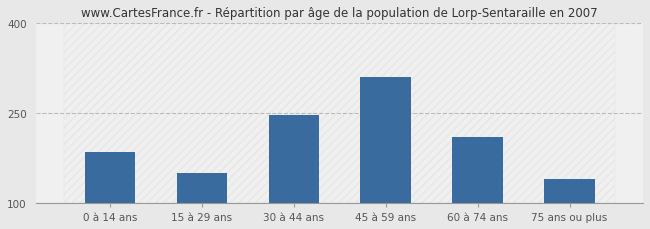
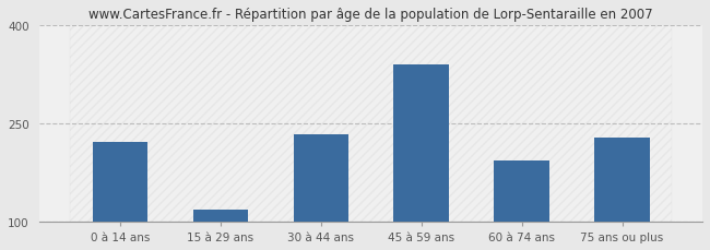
0 à 14 ans: 185 -> 222
15 à 29 ans: 150 -> 118
30 à 44 ans: 247 -> 234
45 à 59 ans: 310 -> 340
60 à 74 ans: 210 -> 194
75 ans ou plus: 140 -> 228
